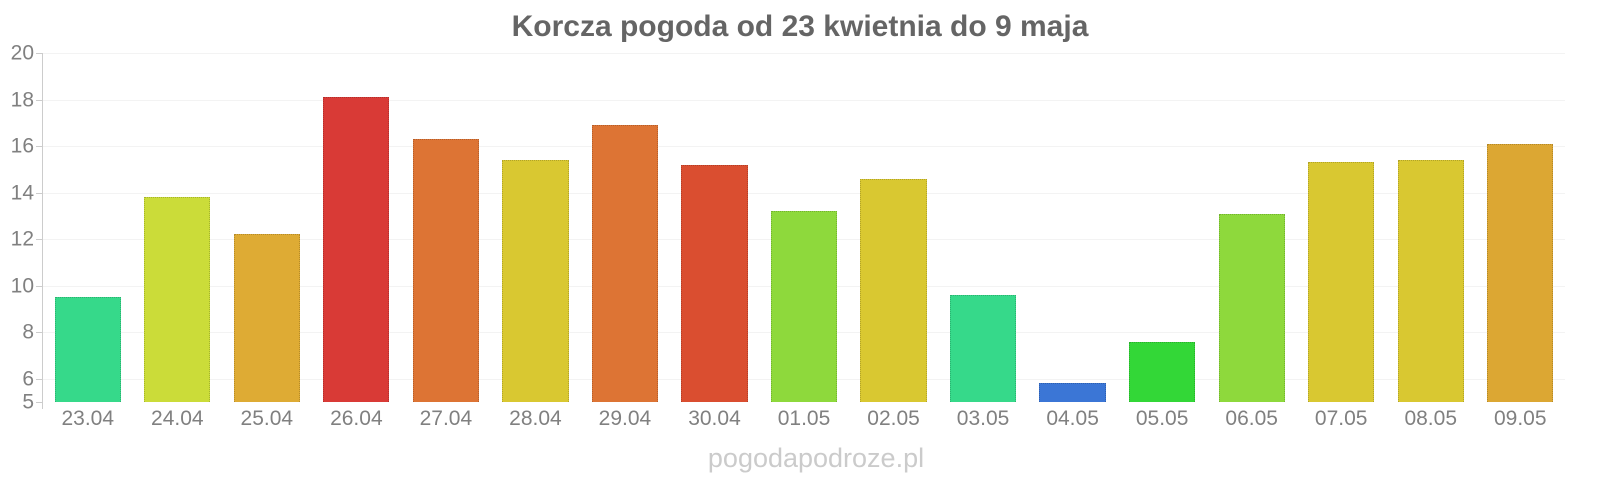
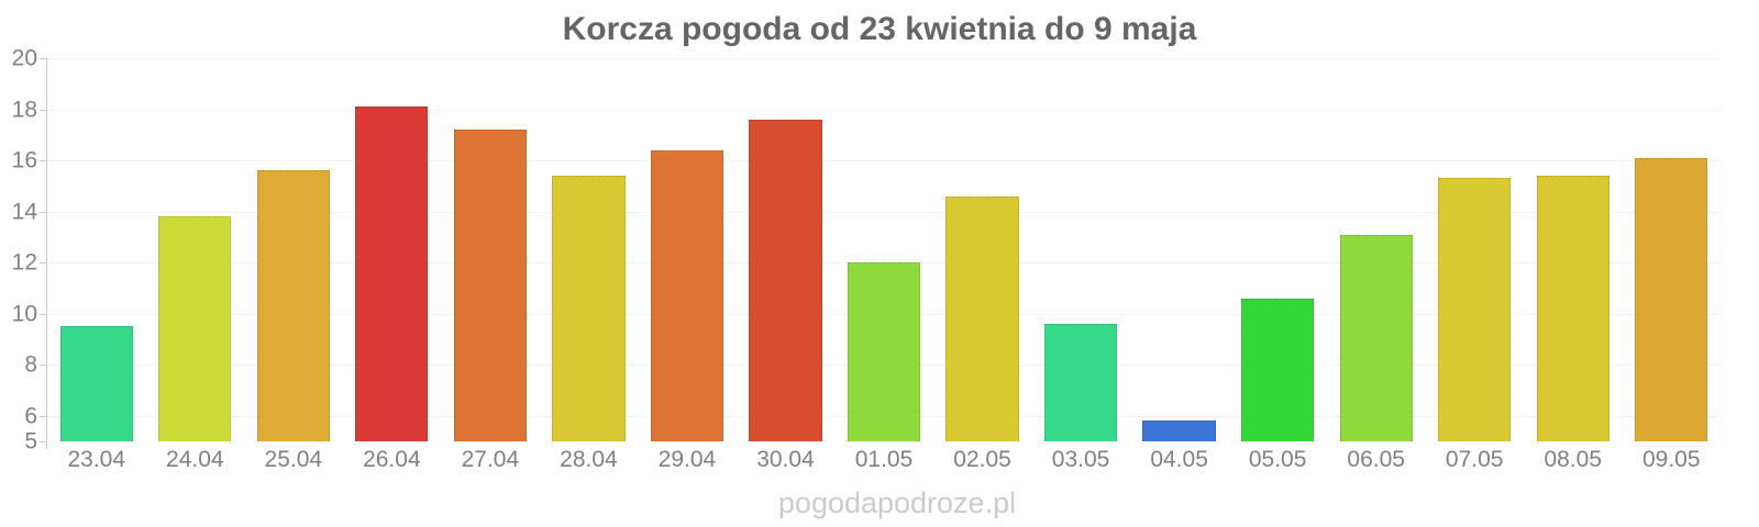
25.04: 12.2 -> 15.6
27.04: 16.3 -> 17.2
29.04: 16.9 -> 16.4
30.04: 15.2 -> 17.6
01.05: 13.2 -> 12.0
05.05: 7.6 -> 10.6
